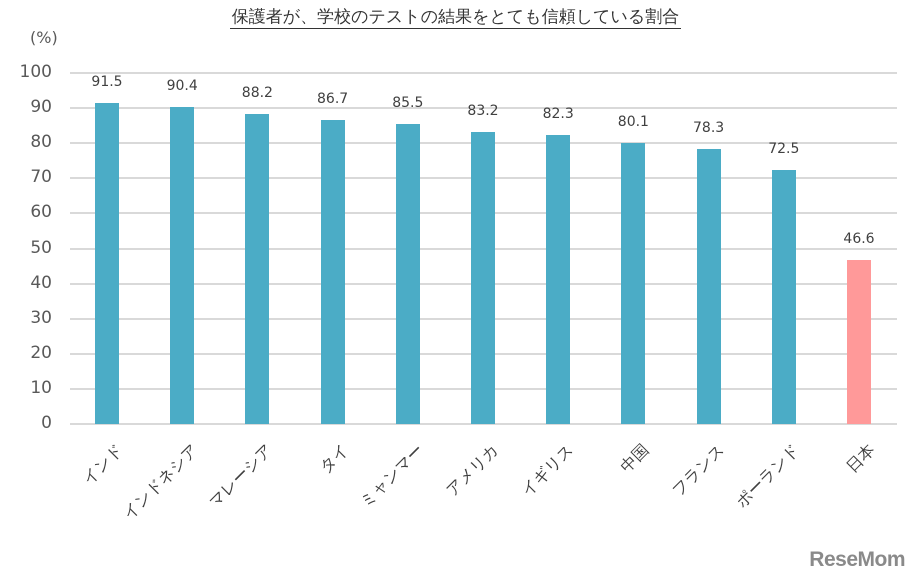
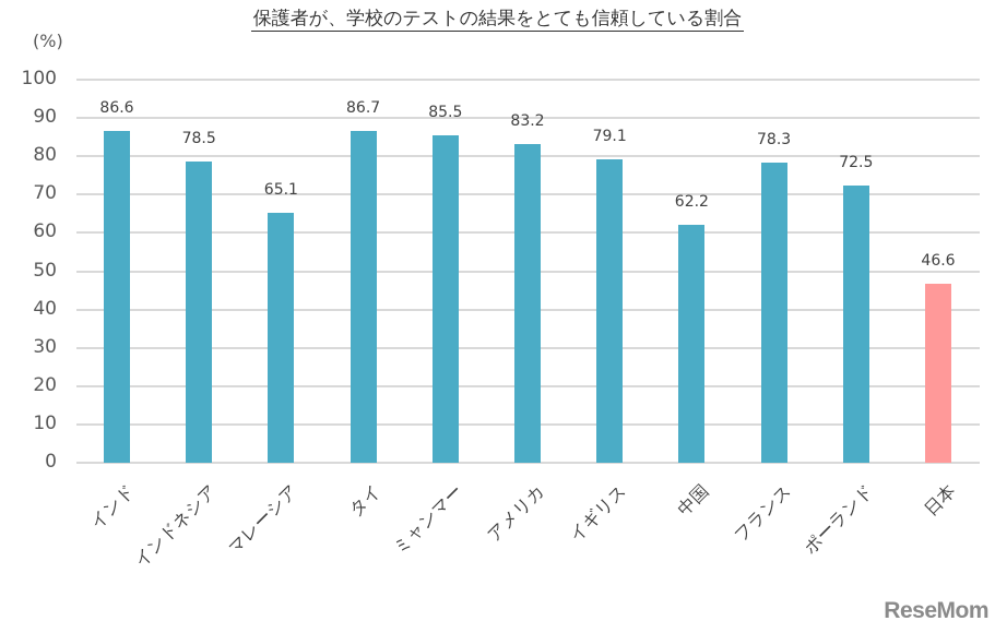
インド: 91.5 -> 86.6
インドネシア: 90.4 -> 78.5
マレーシア: 88.2 -> 65.1
イギリス: 82.3 -> 79.1
中国: 80.1 -> 62.2
